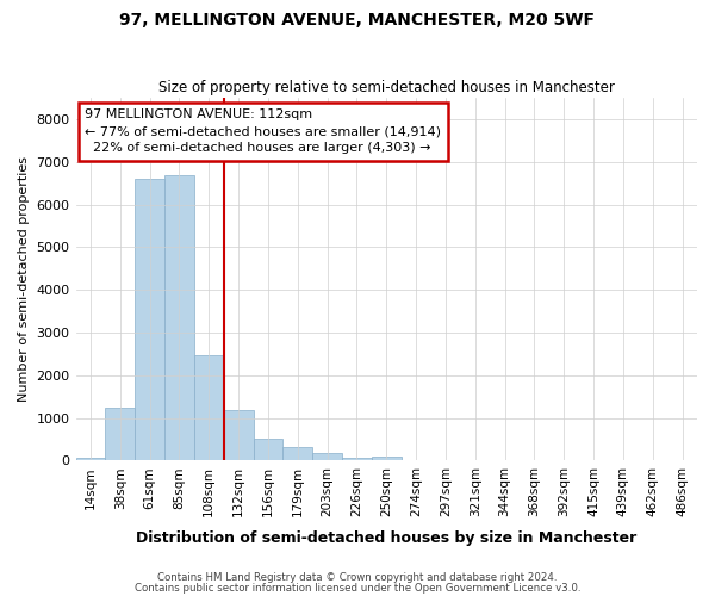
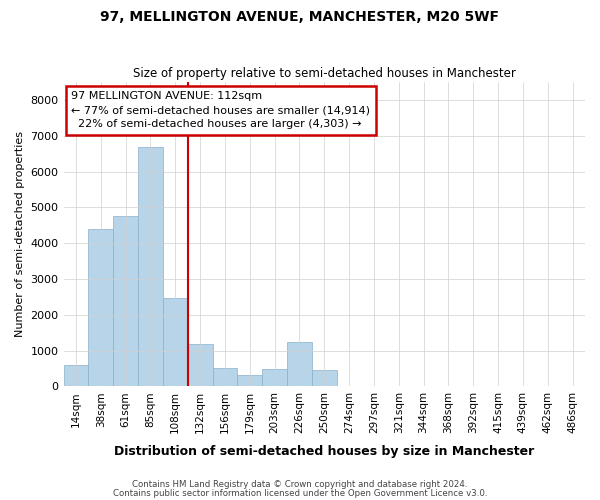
14sqm: 60 -> 600
38sqm: 1230 -> 4400
61sqm: 6600 -> 4750
203sqm: 180 -> 500
226sqm: 80 -> 1250
250sqm: 100 -> 450
